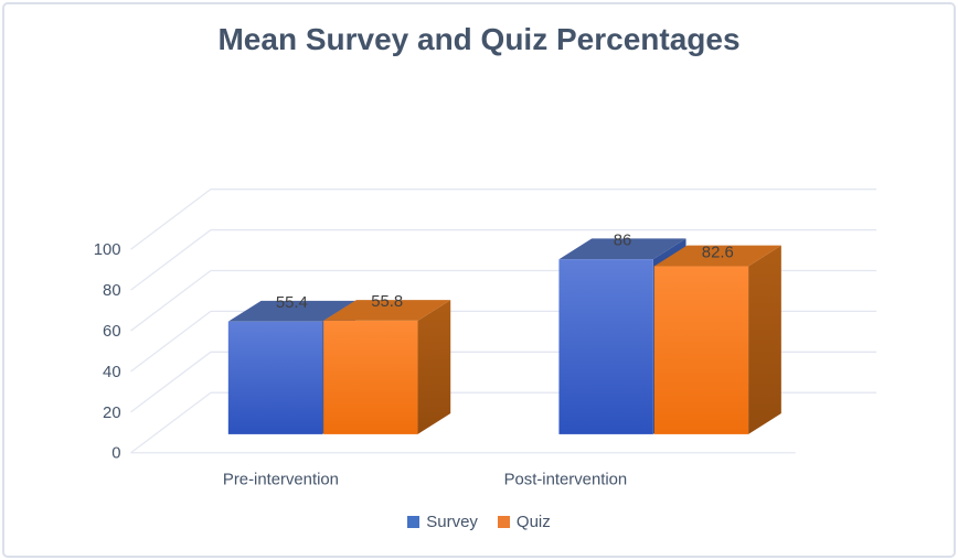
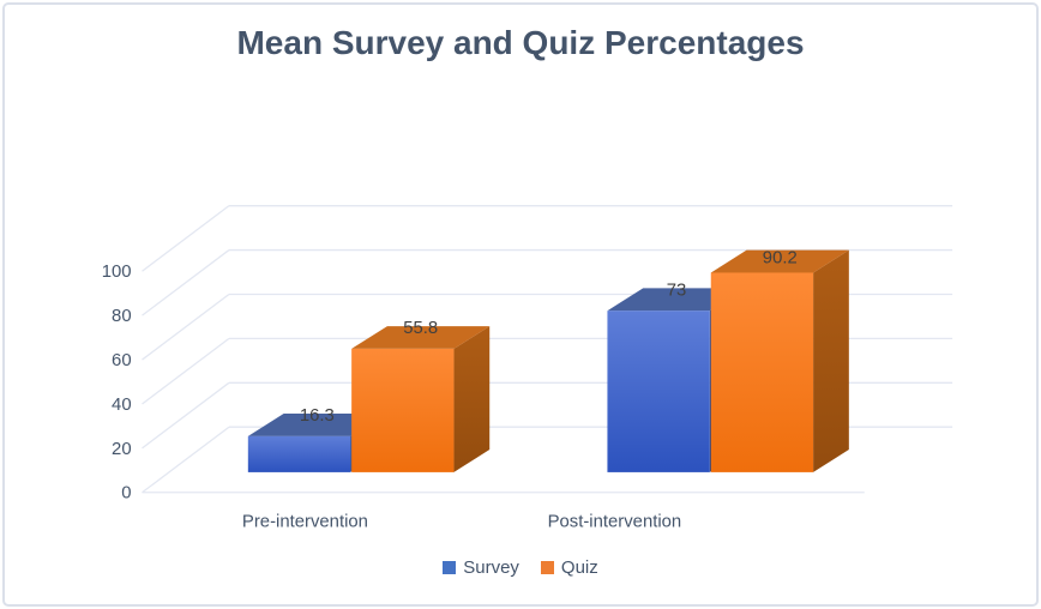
Survey/Pre-intervention: 55.4 -> 16.3
Survey/Post-intervention: 86 -> 73
Quiz/Post-intervention: 82.6 -> 90.2
